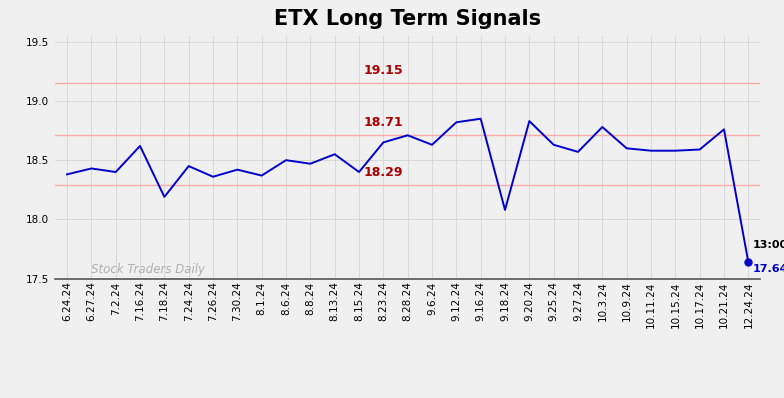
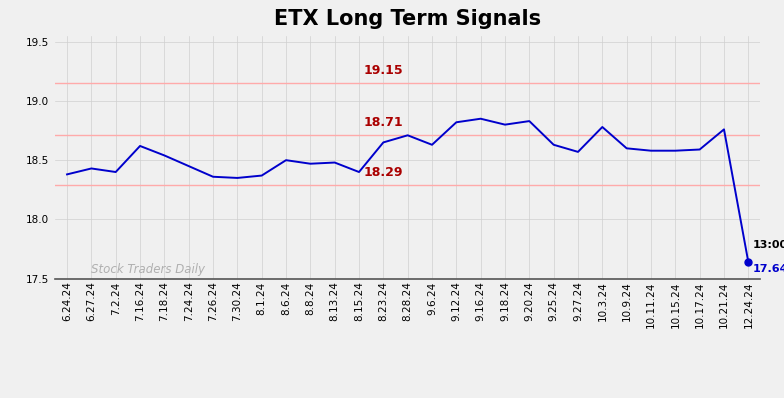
7.18.24: 18.19 -> 18.54
7.30.24: 18.42 -> 18.35
8.13.24: 18.55 -> 18.48
9.18.24: 18.08 -> 18.80
